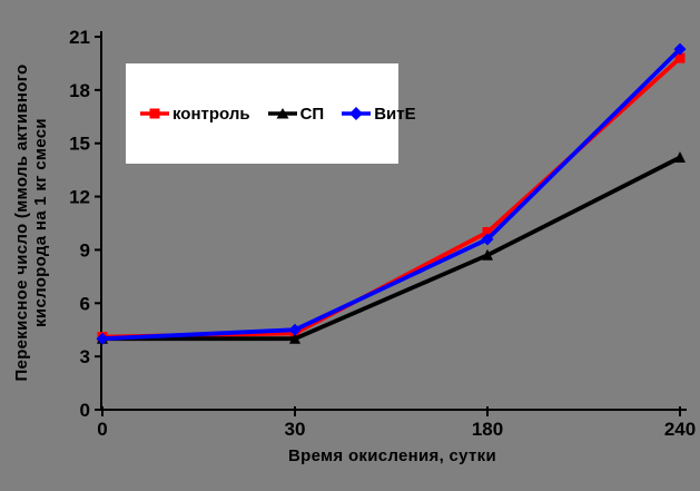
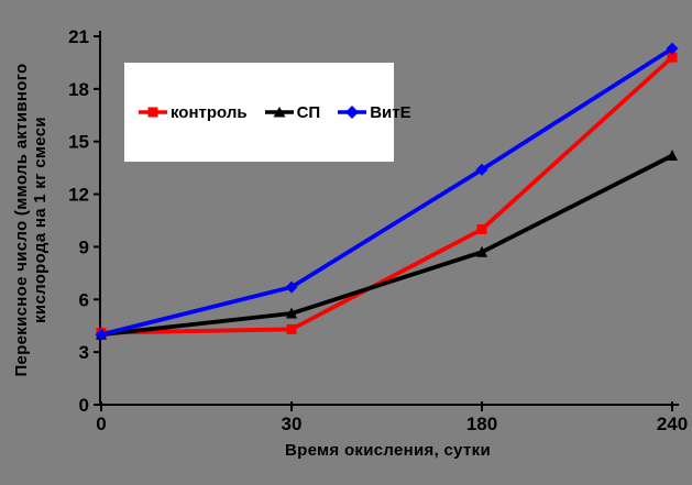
СП/30: 4.0 -> 5.2
ВитЕ/30: 4.5 -> 6.7
ВитЕ/180: 9.6 -> 13.4
